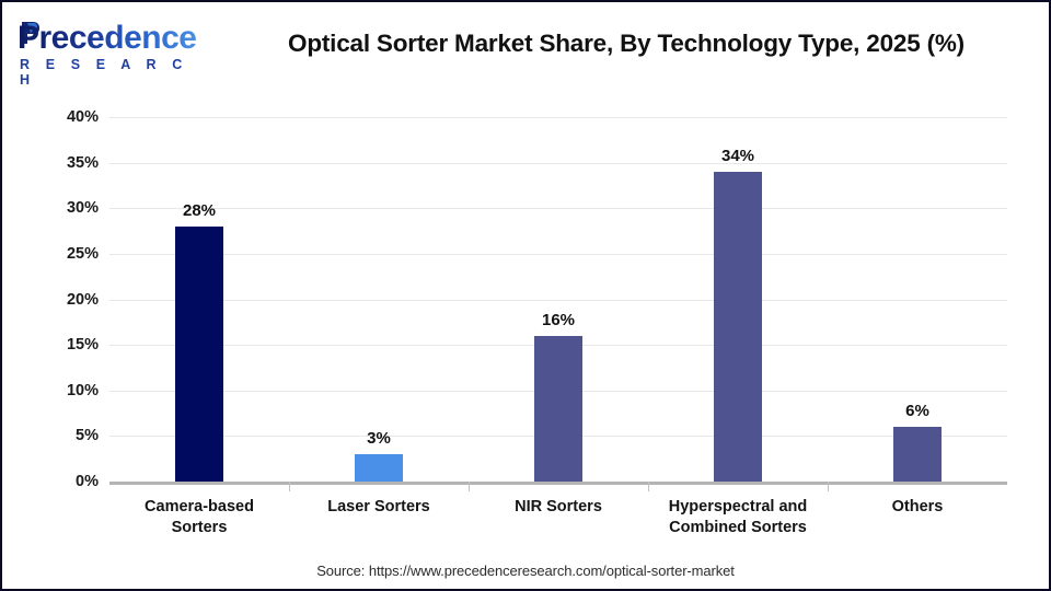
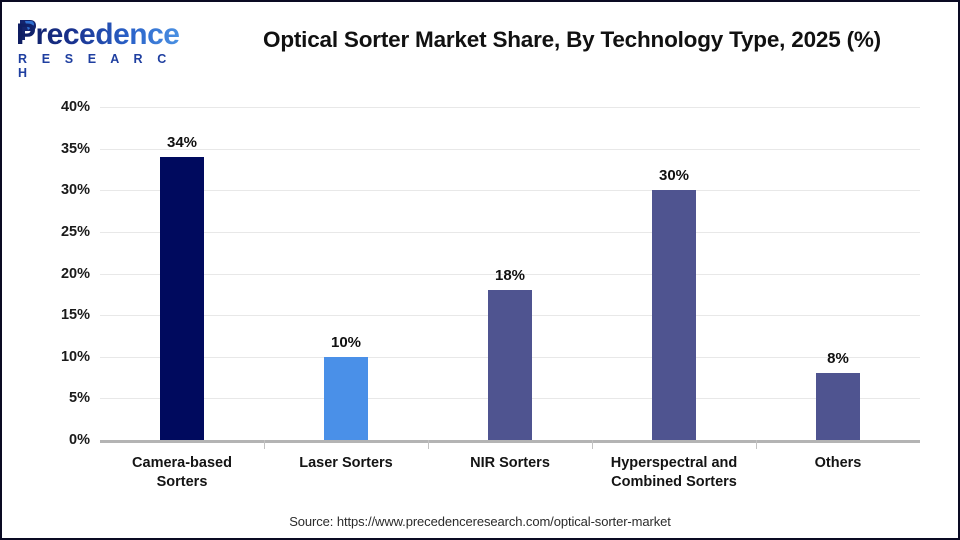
Camera-based Sorters: 28% -> 34%
Laser Sorters: 3% -> 10%
NIR Sorters: 16% -> 18%
Hyperspectral and Combined Sorters: 34% -> 30%
Others: 6% -> 8%
